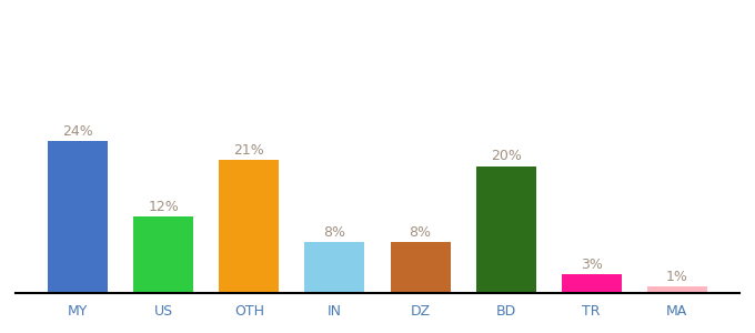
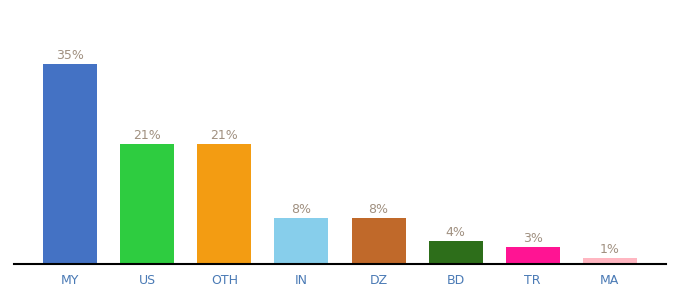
MY: 24% -> 35%
US: 12% -> 21%
BD: 20% -> 4%
